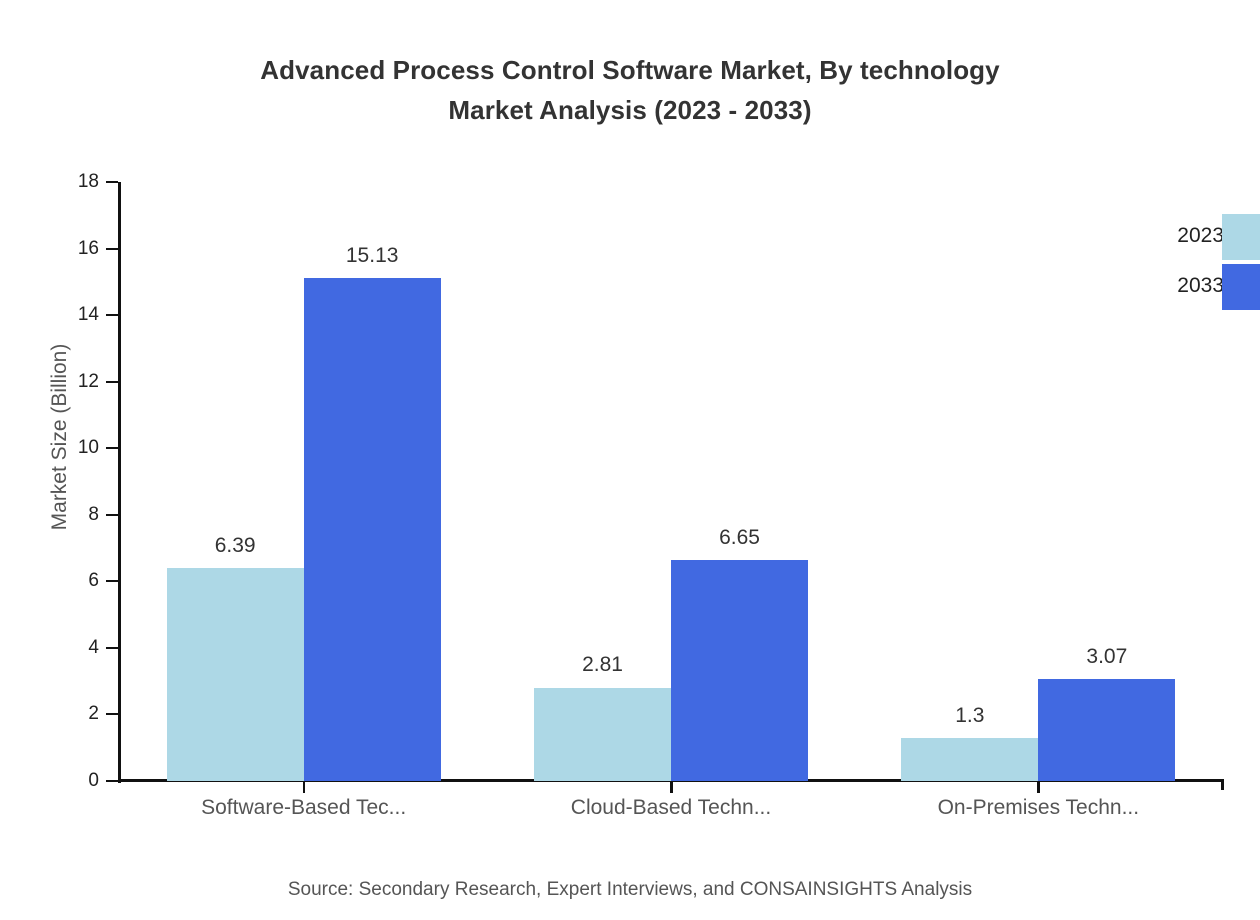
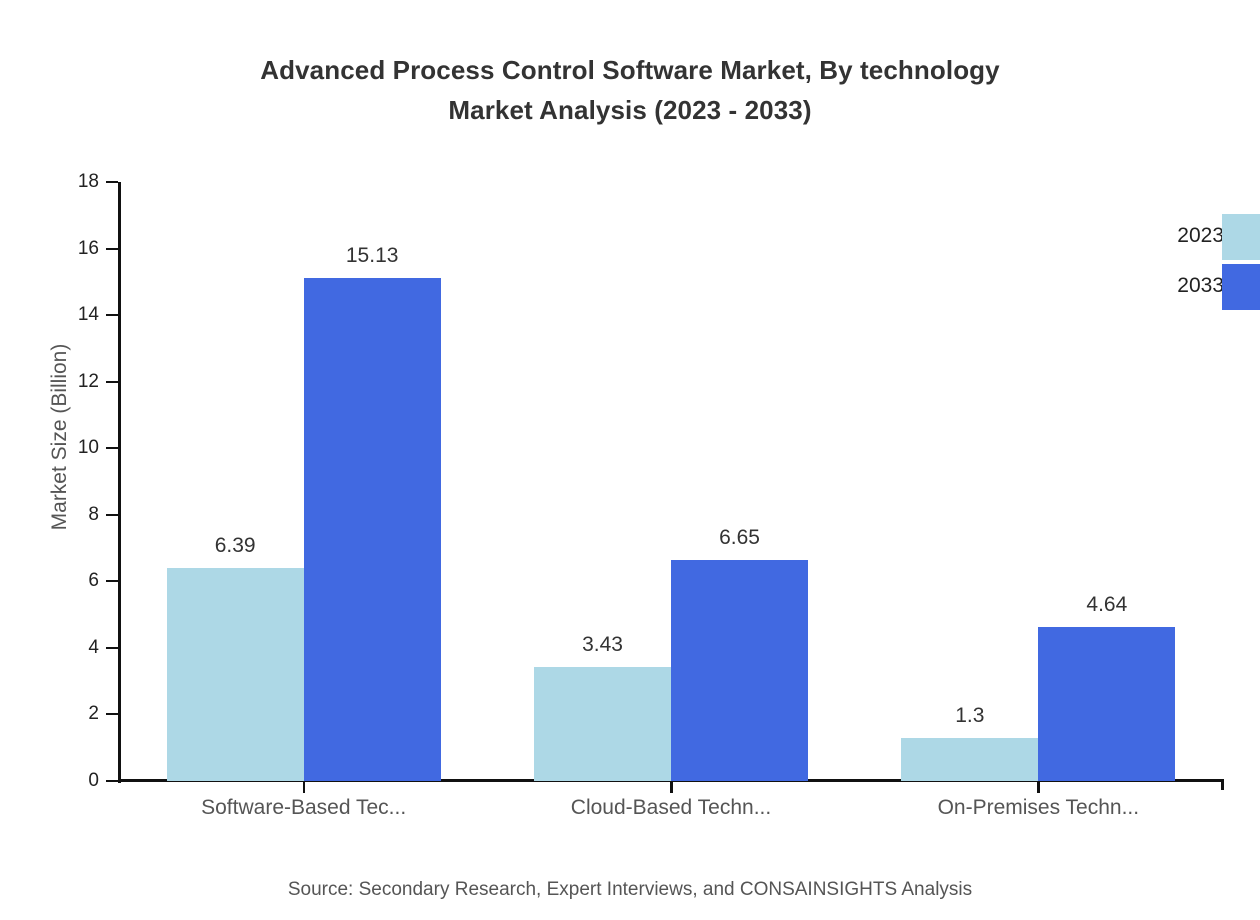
2023/Cloud-Based Techn...: 2.81 -> 3.43
2033/On-Premises Techn...: 3.07 -> 4.64
